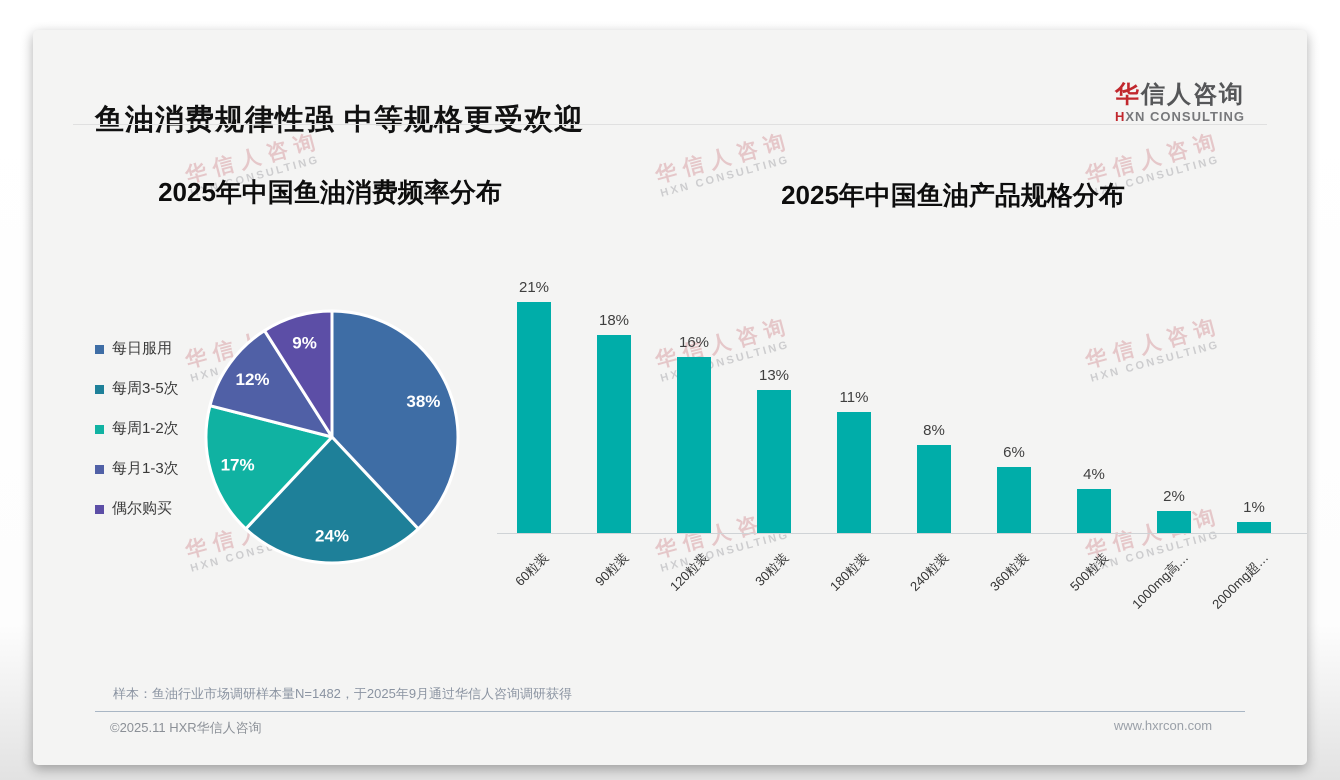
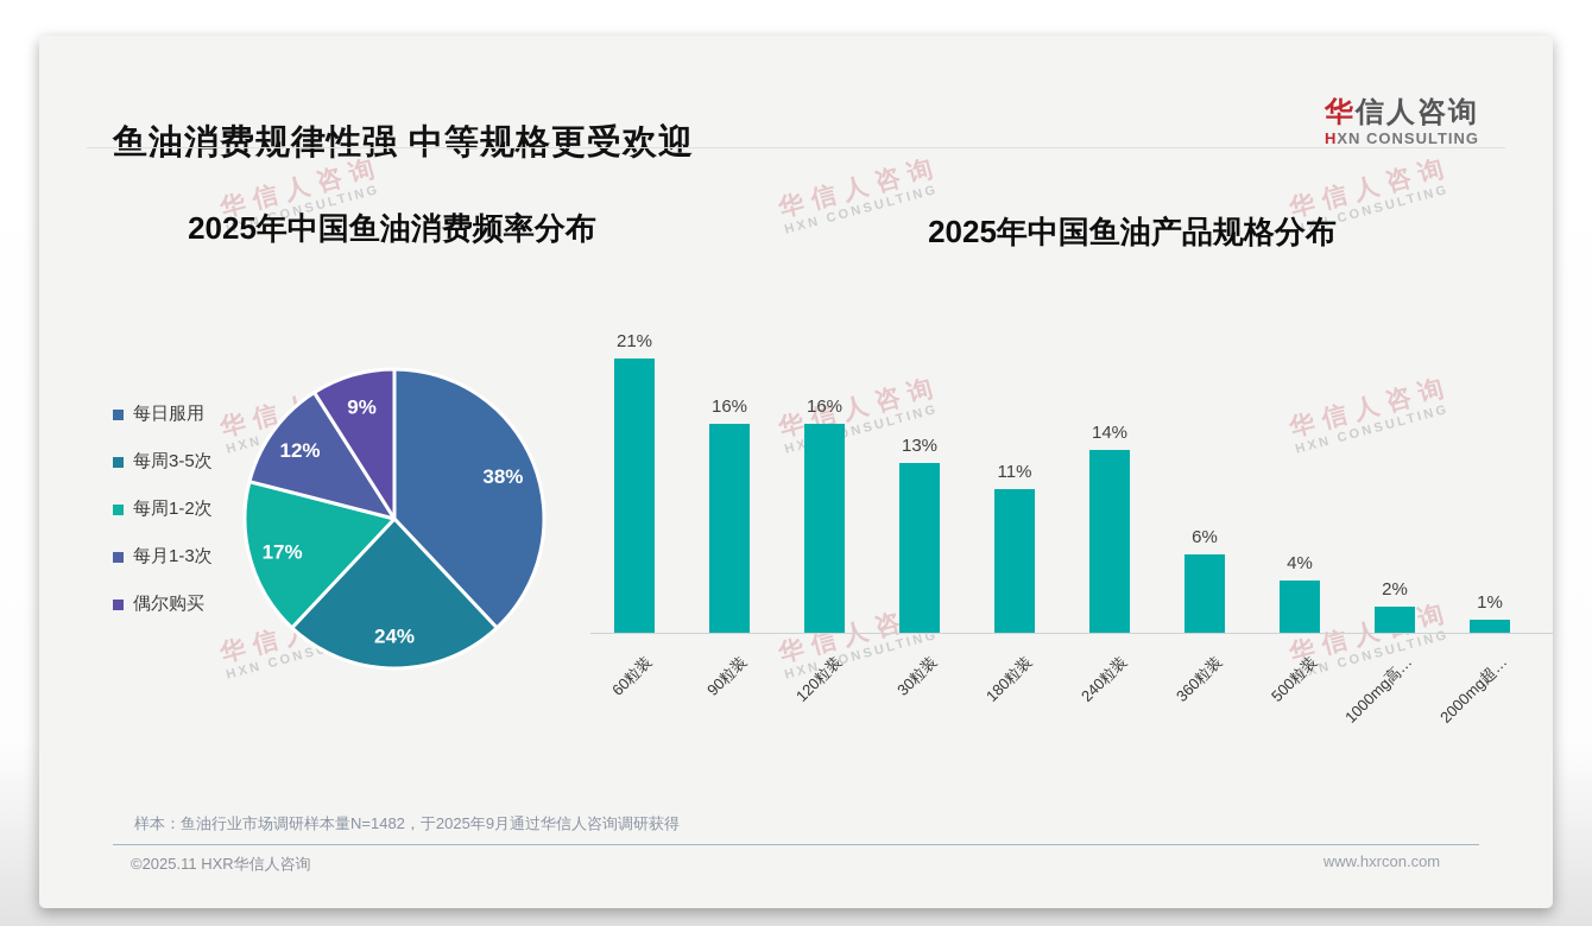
2025年中国鱼油产品规格分布/90粒装: 18% -> 16%
2025年中国鱼油产品规格分布/240粒装: 8% -> 14%
